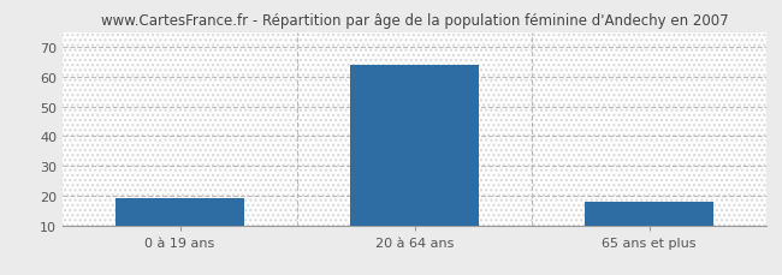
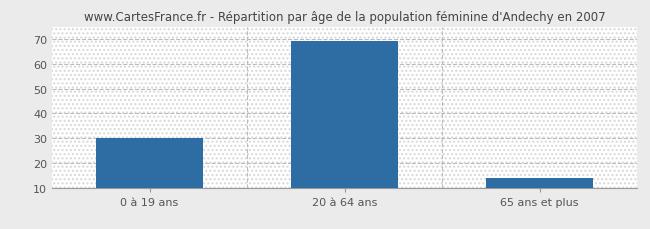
0 à 19 ans: 19 -> 30
20 à 64 ans: 64 -> 69
65 ans et plus: 18 -> 14
